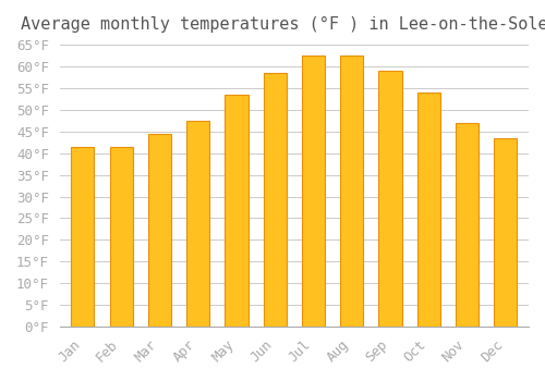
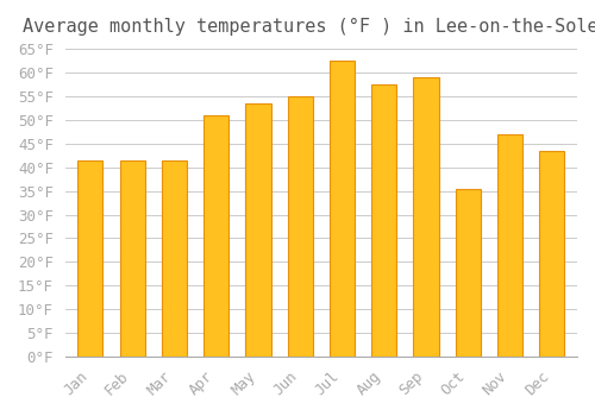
Mar: 44.5°F -> 41.5°F
Apr: 47.5°F -> 51.0°F
Jun: 58.5°F -> 55.0°F
Aug: 62.5°F -> 57.5°F
Oct: 54.0°F -> 35.5°F
